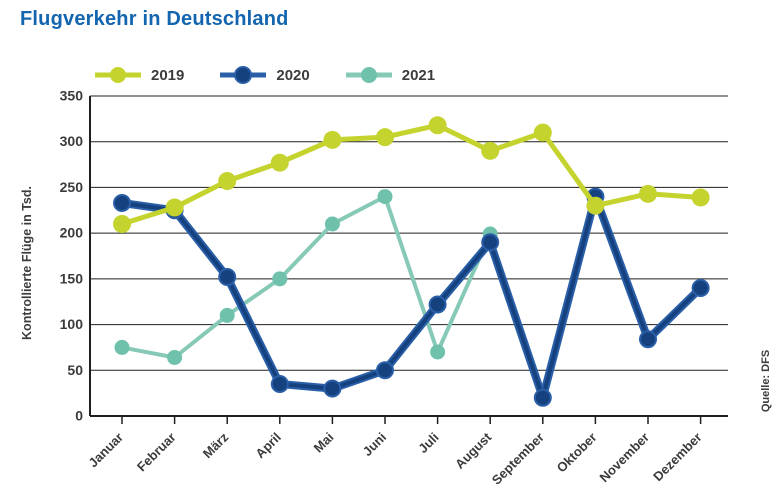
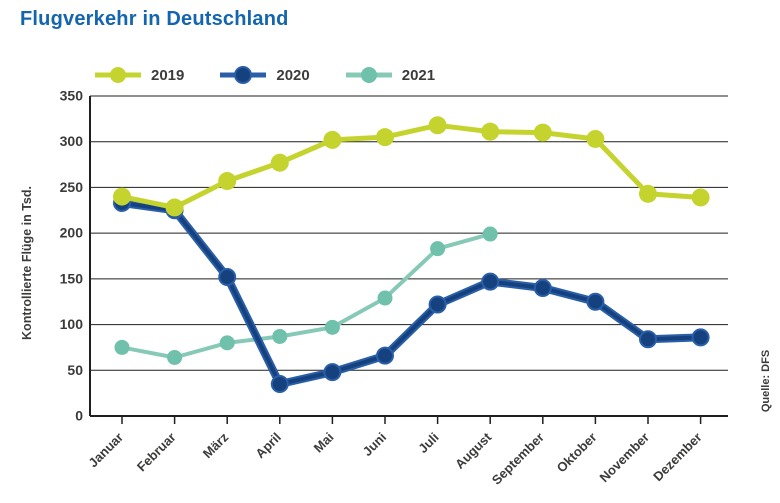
2019/Januar: 210 -> 240
2021/März: 110 -> 80
2021/April: 150 -> 90
2020/Mai: 30 -> 50
2021/Mai: 210 -> 100
2020/Juni: 50 -> 70
2021/Juni: 240 -> 130
2021/Juli: 70 -> 180
2019/August: 290 -> 310
2020/August: 190 -> 150
2020/September: 20 -> 140
2019/Oktober: 230 -> 300
2020/Oktober: 240 -> 120
2020/Dezember: 140 -> 90
